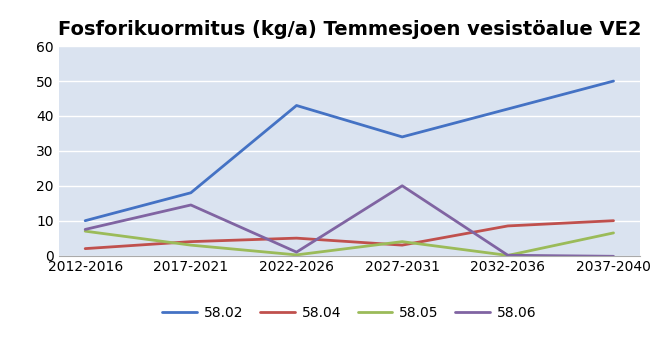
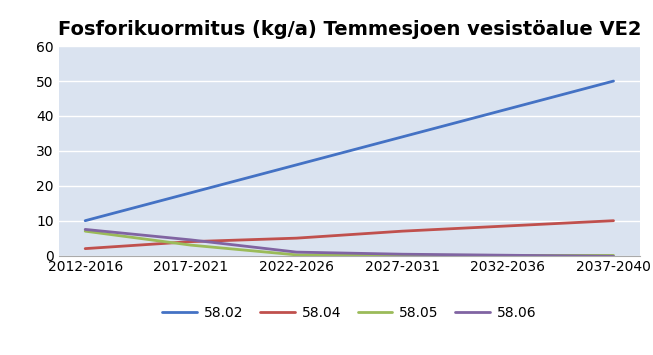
58.06/2017-2021: 14.5 -> 4.5
58.02/2022-2026: 43 -> 26
58.04/2027-2031: 3.0 -> 7.0
58.05/2027-2031: 4.0 -> 0.1
58.06/2027-2031: 20.0 -> 0.4
58.05/2037-2040: 6.5 -> 0.1
